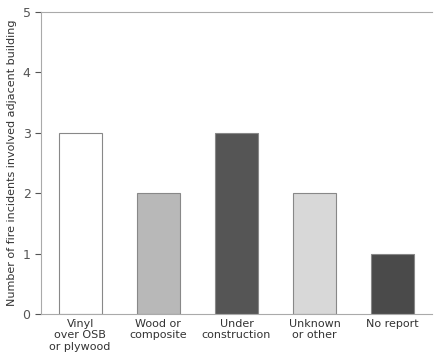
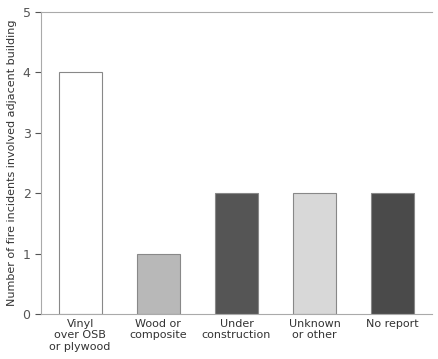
Vinyl over OSB or plywood: 3 -> 4
Wood or composite: 2 -> 1
Under construction: 3 -> 2
No report: 1 -> 2
